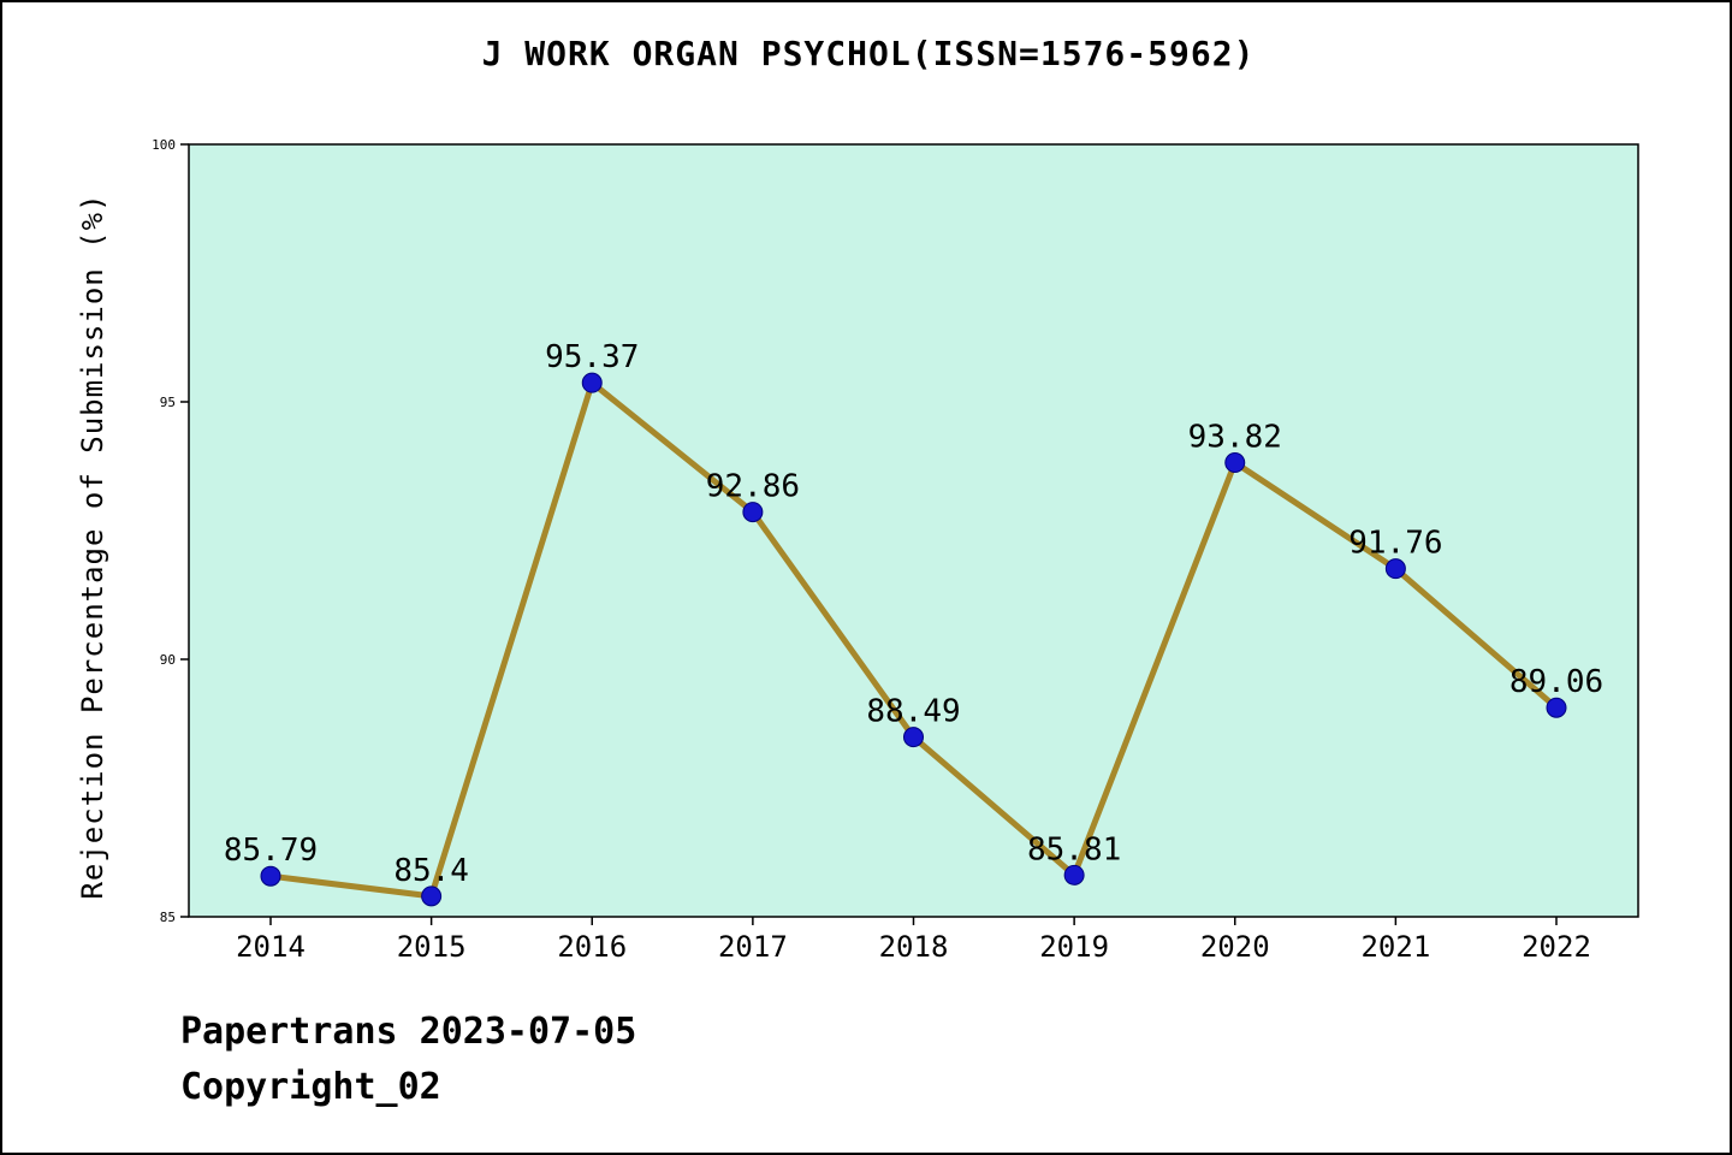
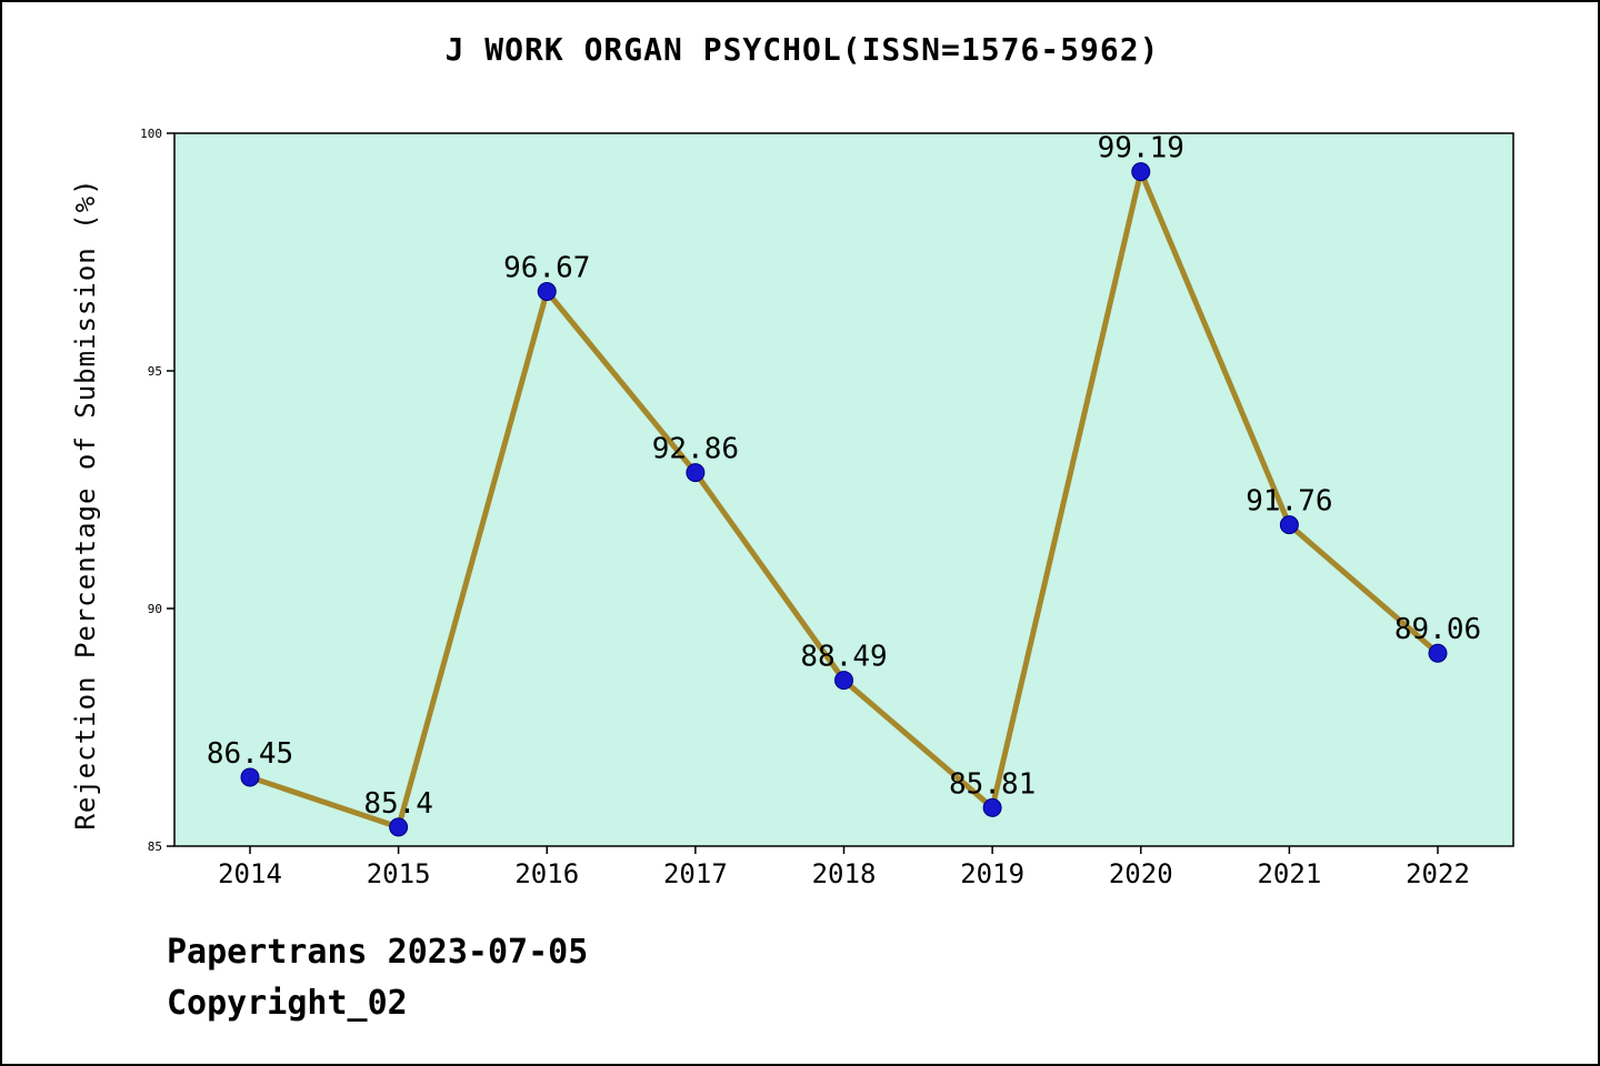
2014: 85.79 -> 86.45
2016: 95.37 -> 96.67
2020: 93.82 -> 99.19
